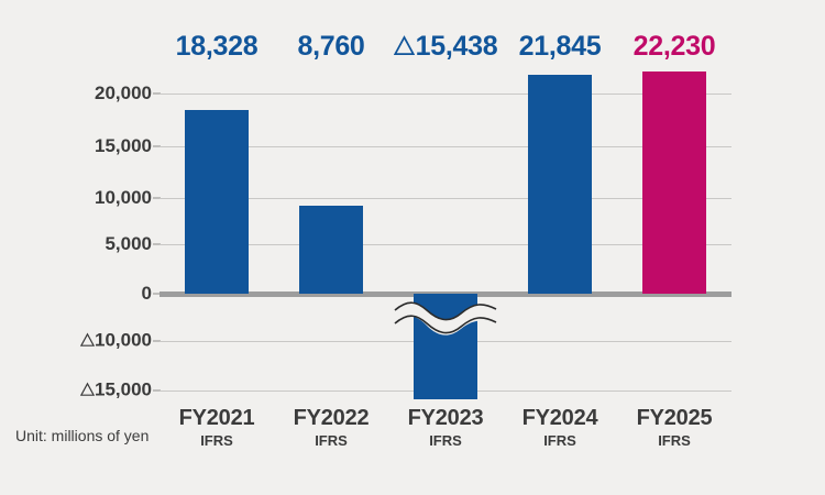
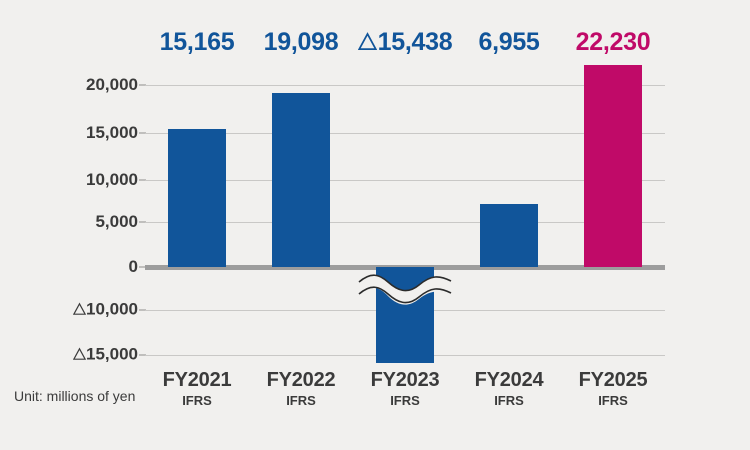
FY2021: 18,328 -> 15,165
FY2022: 8,760 -> 19,098
FY2024: 21,845 -> 6,955
